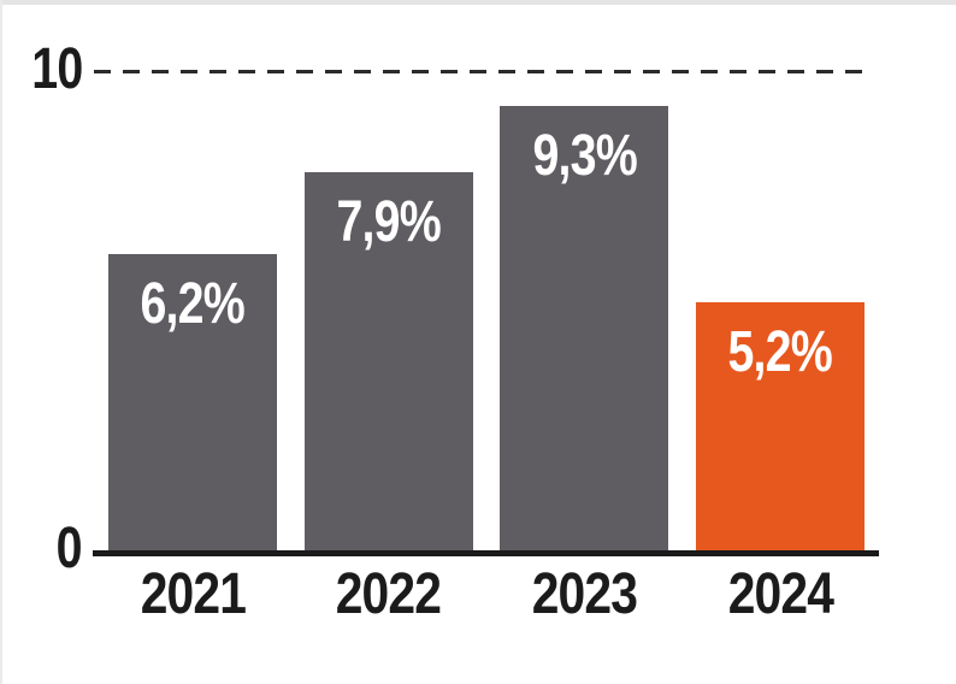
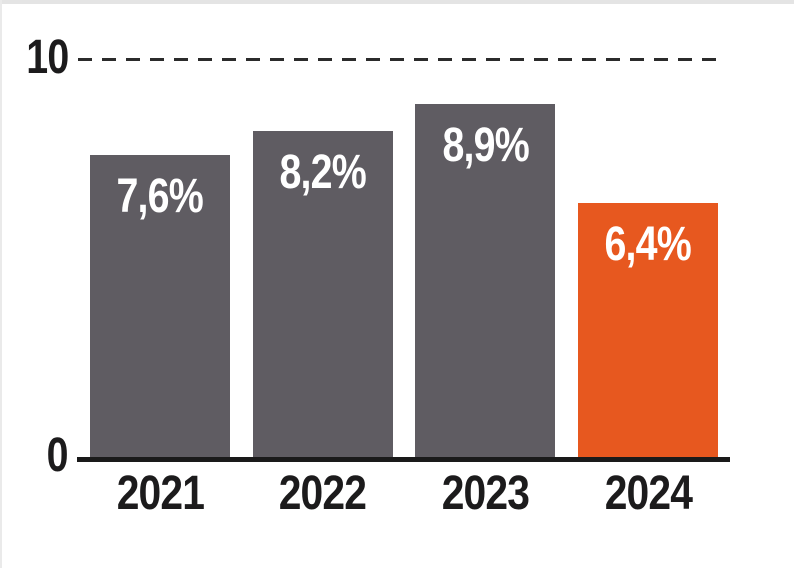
2021: 6,2% -> 7,6%
2022: 7,9% -> 8,2%
2023: 9,3% -> 8,9%
2024: 5,2% -> 6,4%
